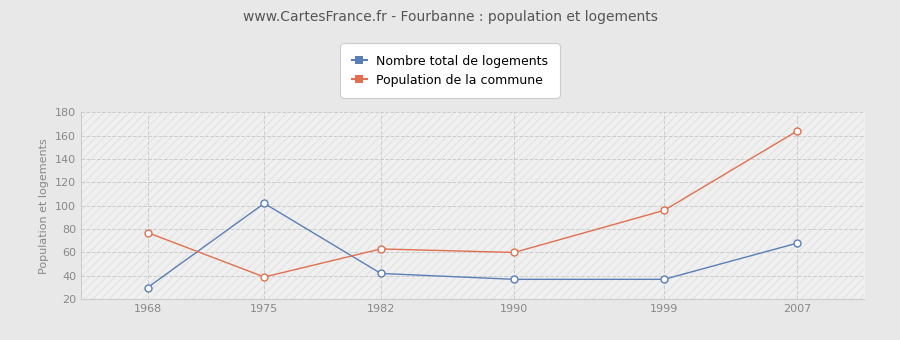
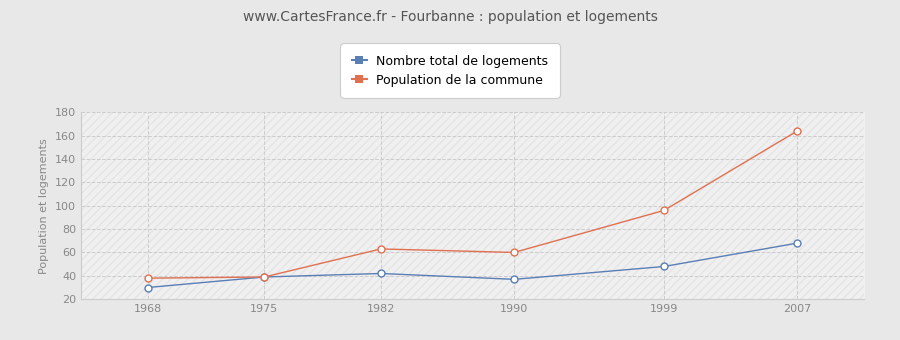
Population de la commune/1968: 77 -> 38
Nombre total de logements/1975: 102 -> 39
Nombre total de logements/1999: 37 -> 48
